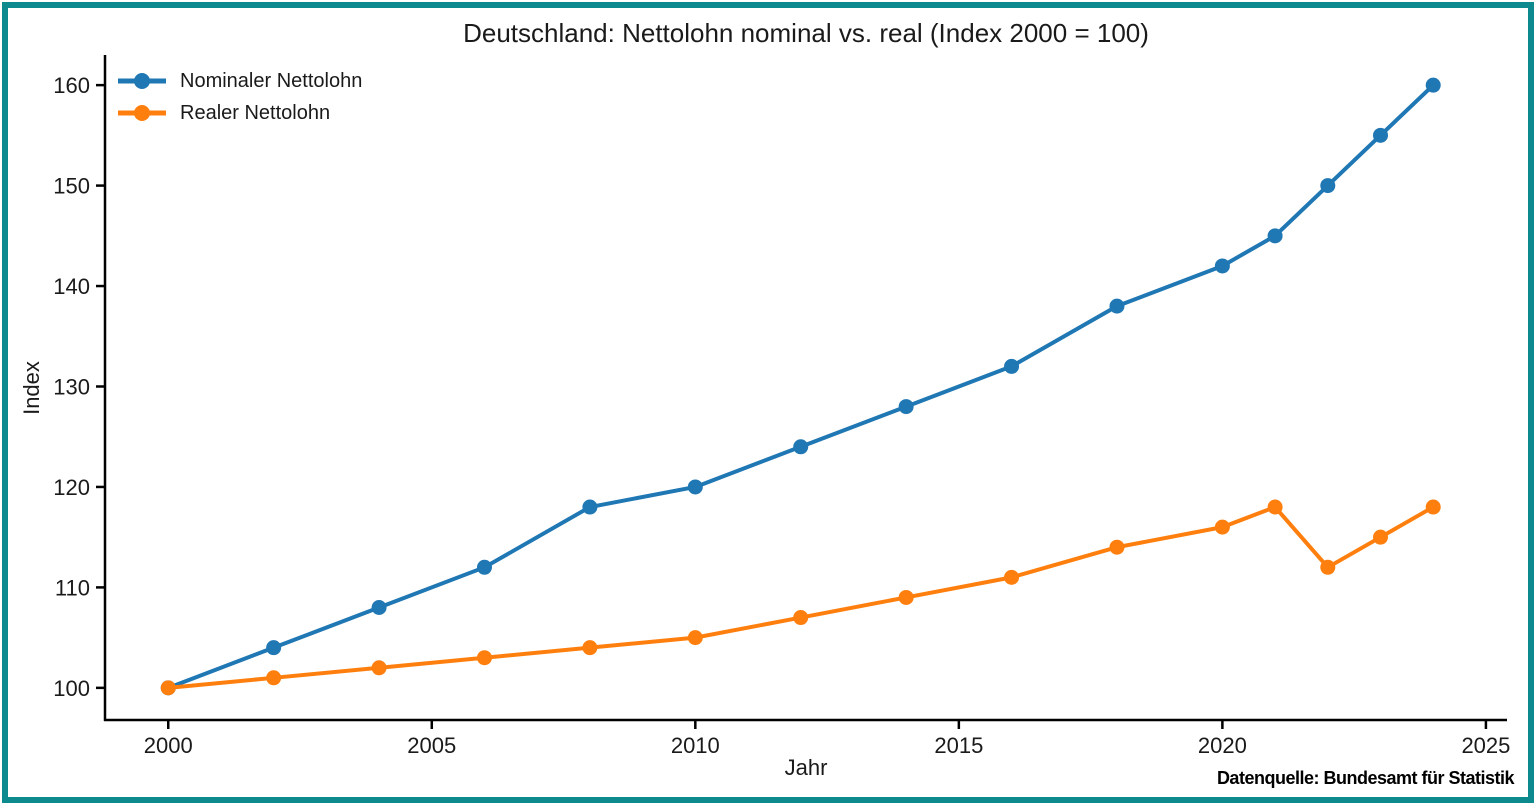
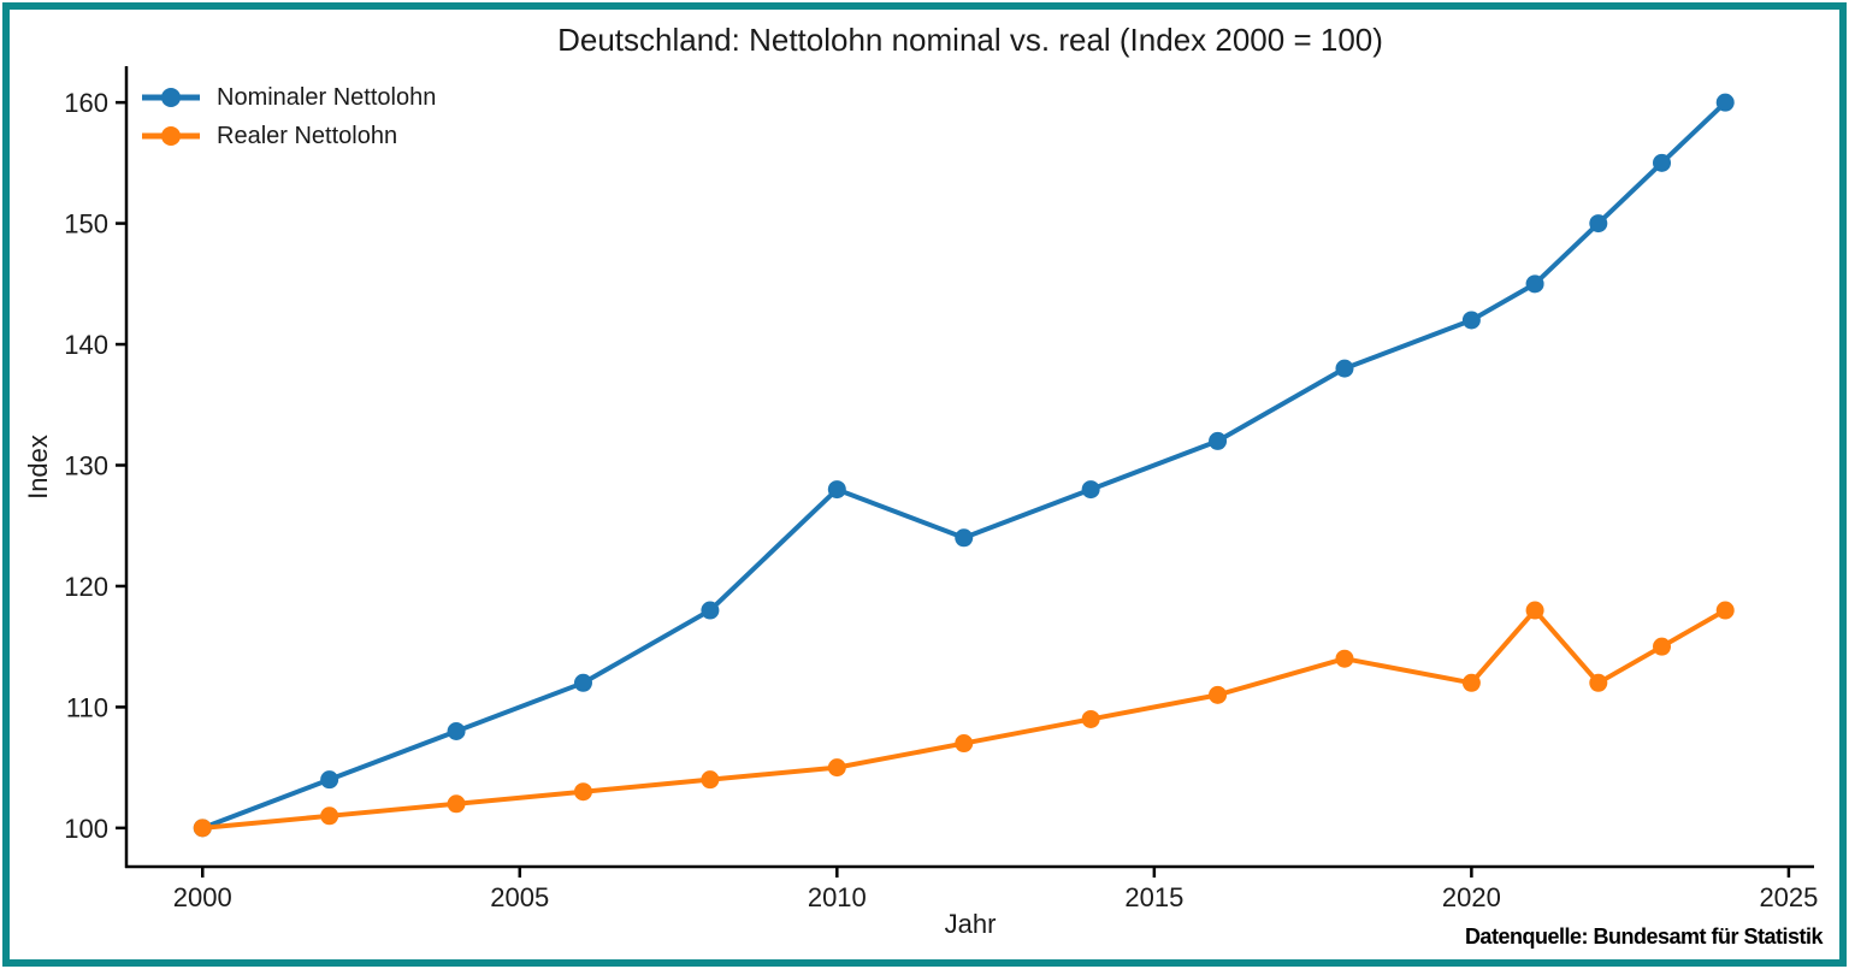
Nominaler Nettolohn/2010: 120 -> 128
Realer Nettolohn/2020: 116 -> 112
